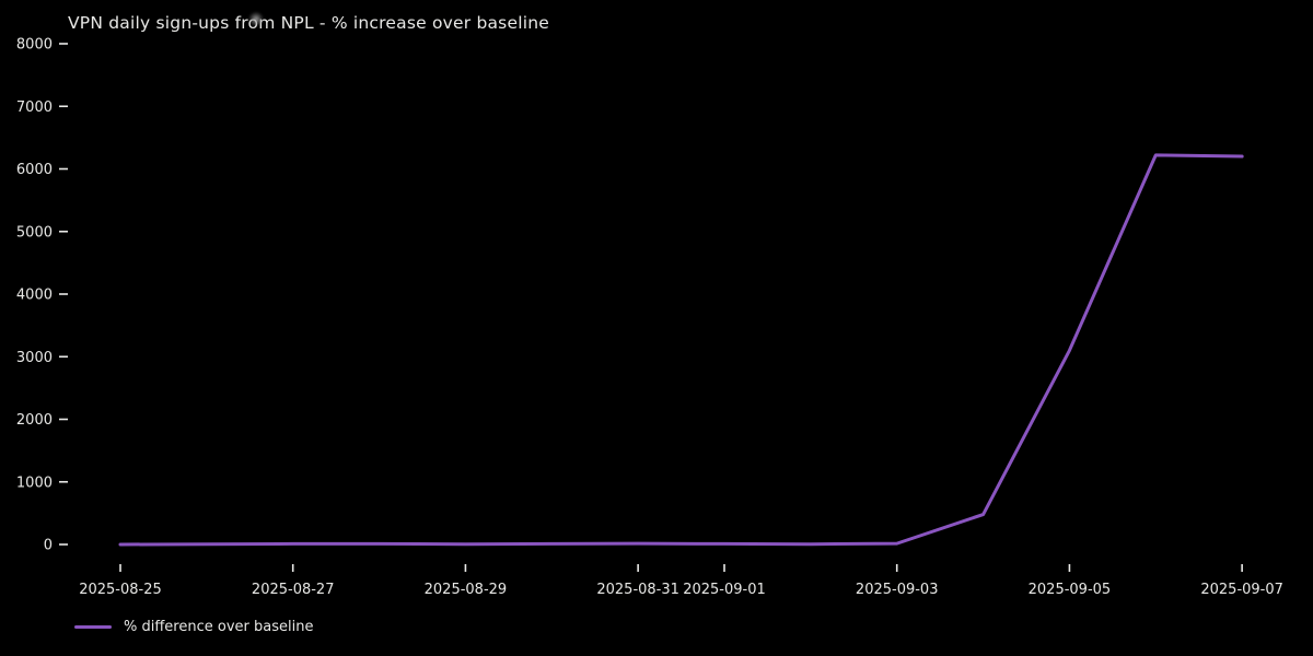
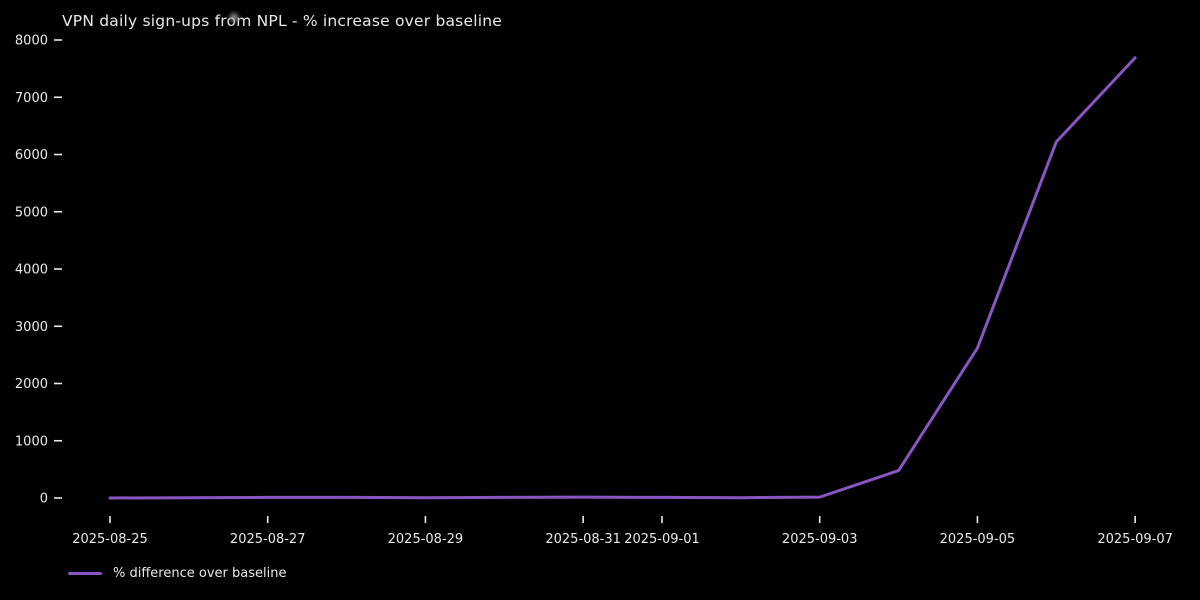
2025-09-05: 3100 -> 2600
2025-09-07: 6200 -> 7700
